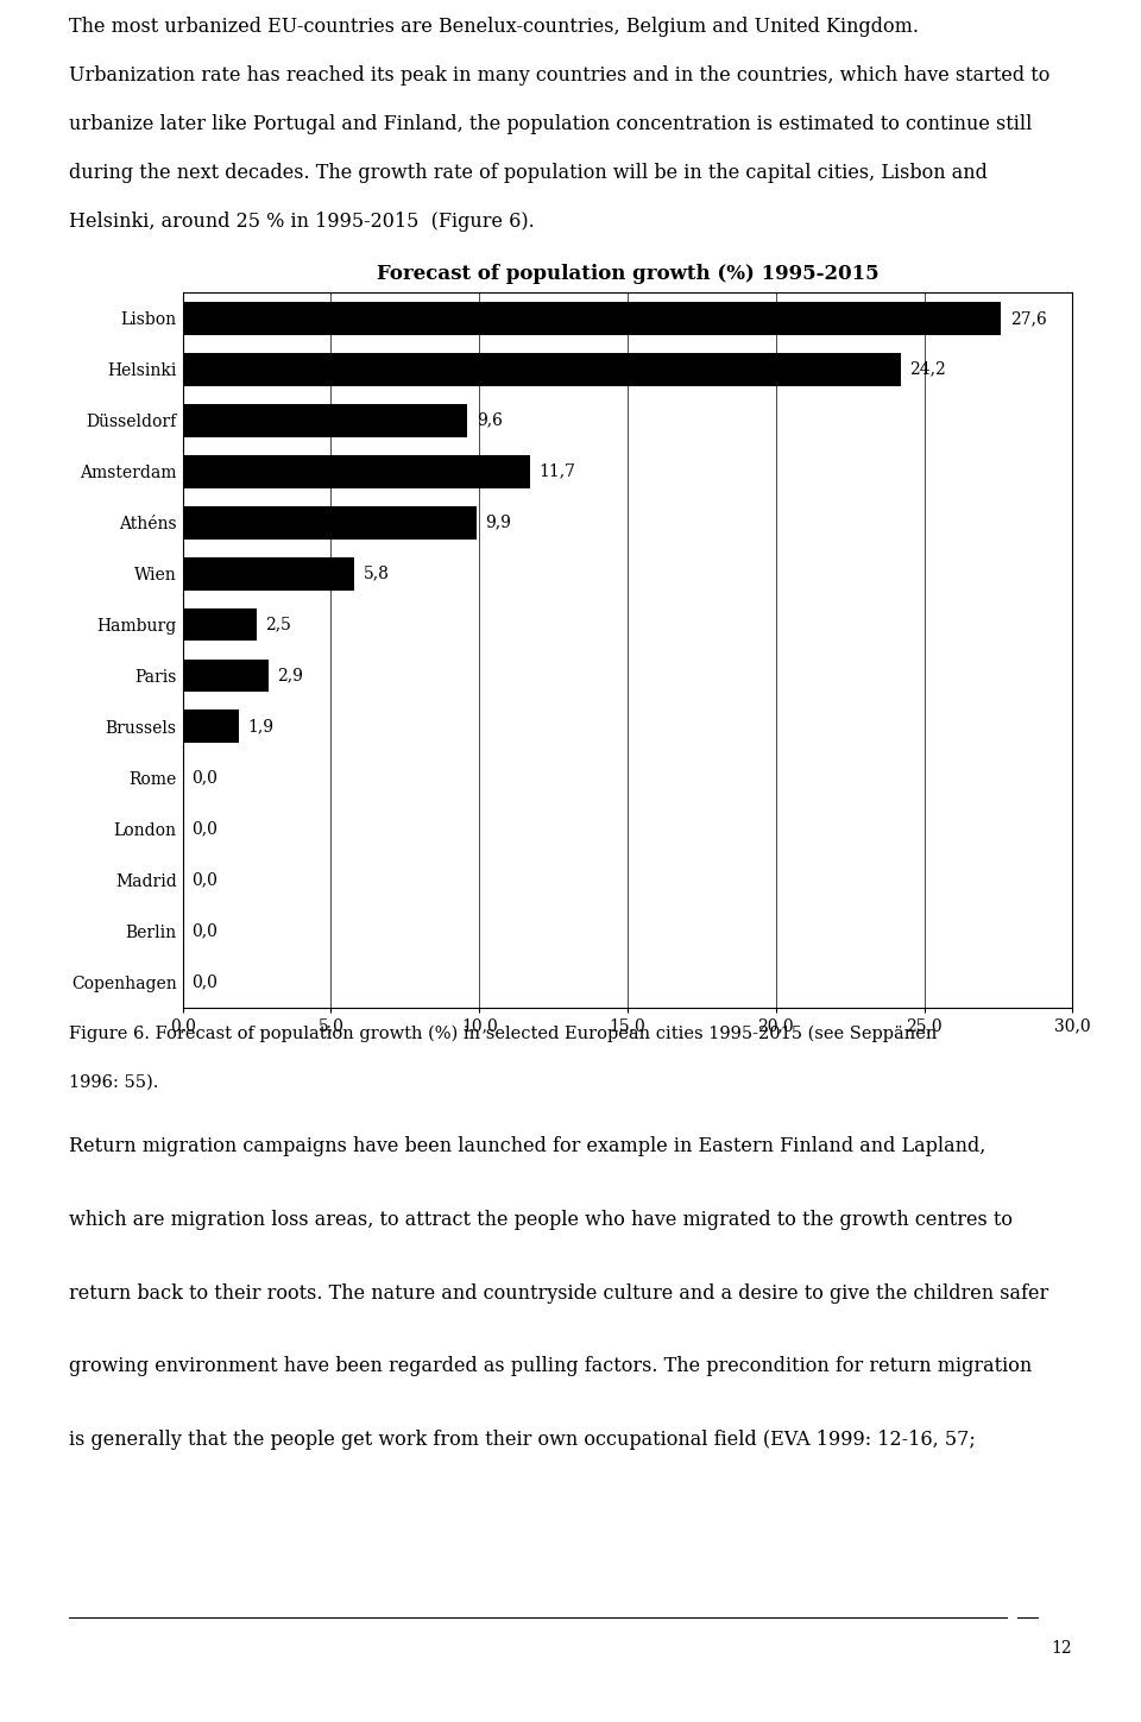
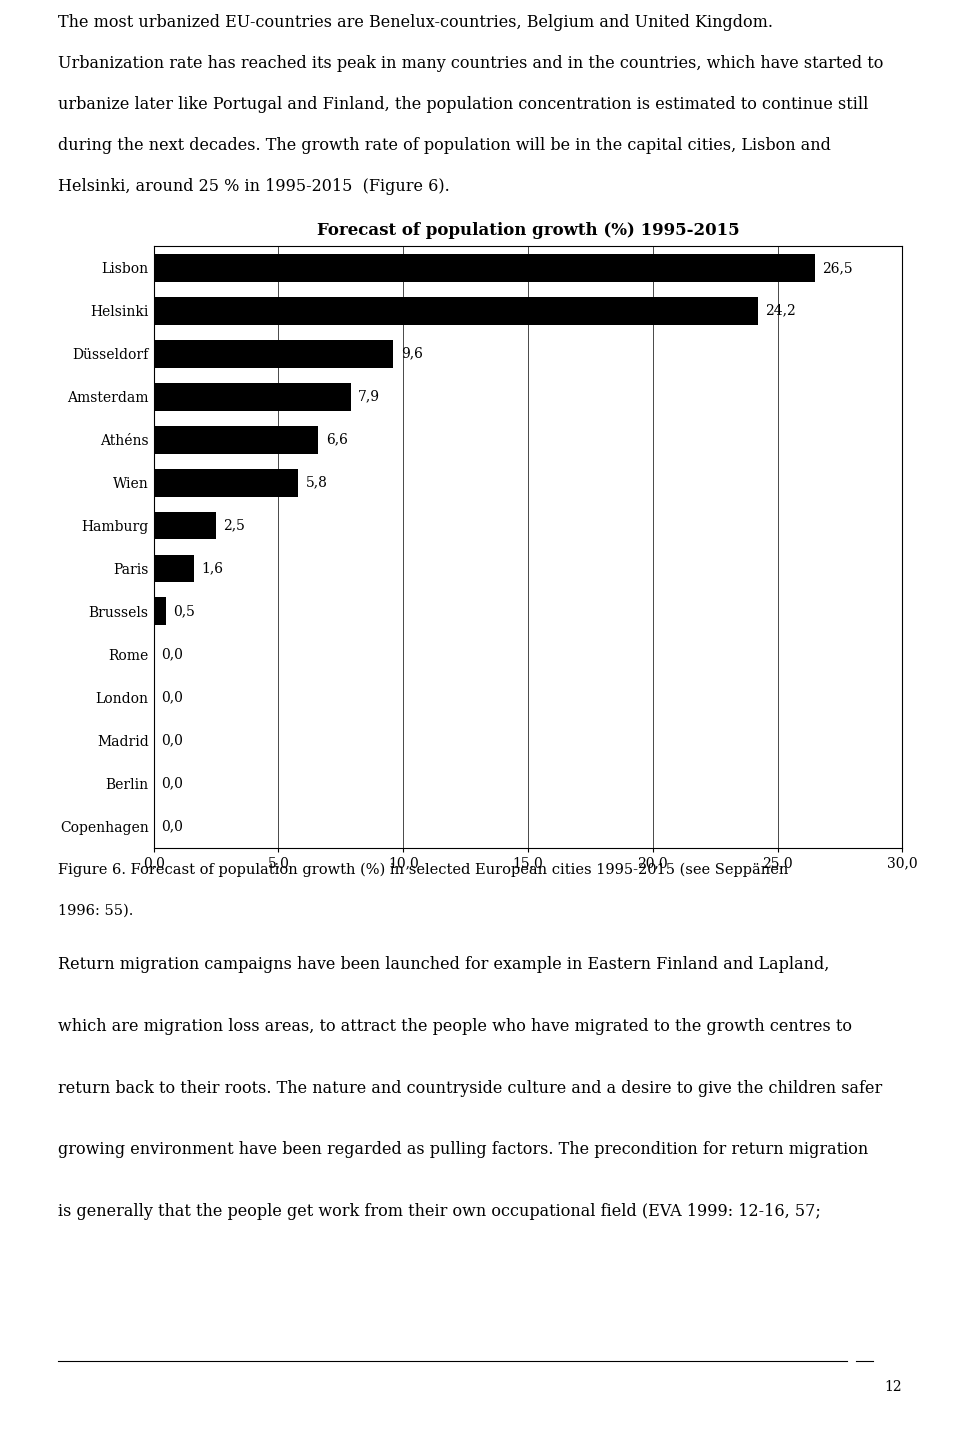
Lisbon: 27,6 -> 26,5
Amsterdam: 11,7 -> 7,9
Athéns: 9,9 -> 6,6
Paris: 2,9 -> 1,6
Brussels: 1,9 -> 0,5
